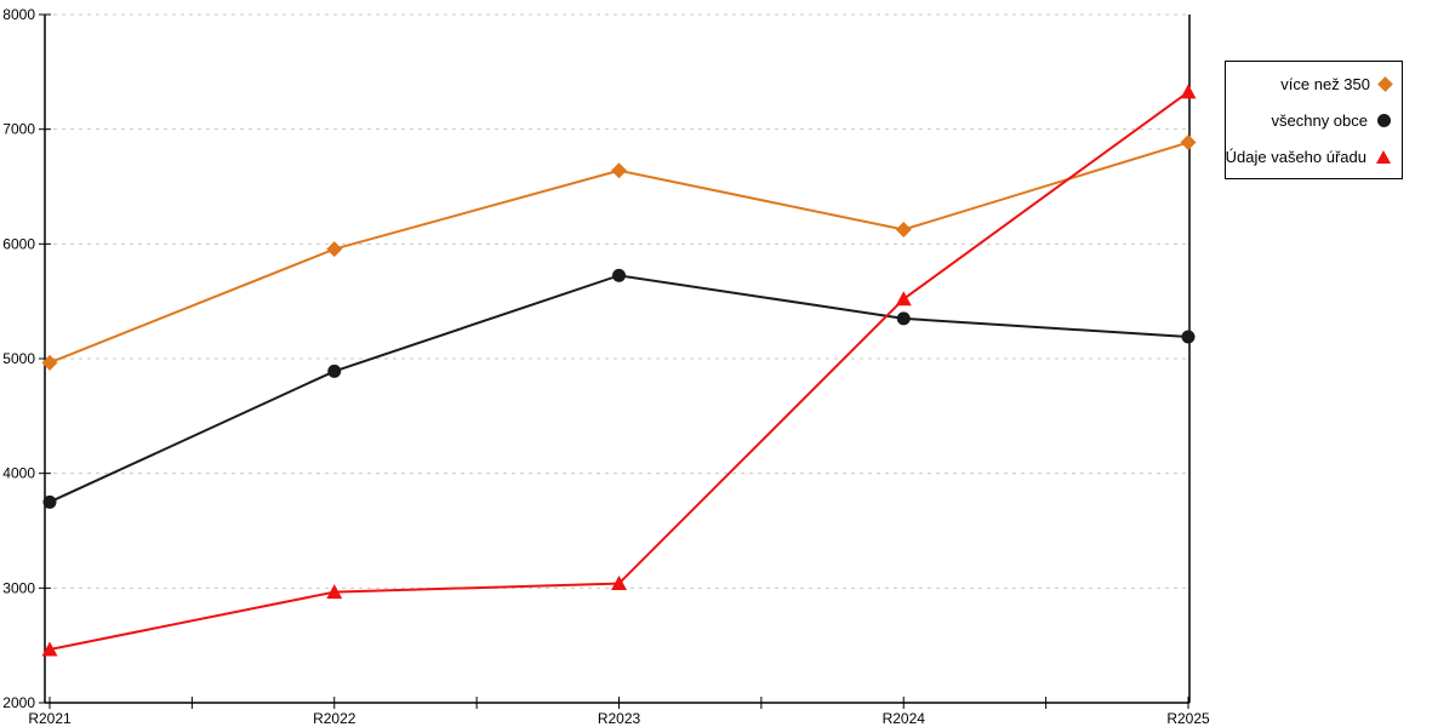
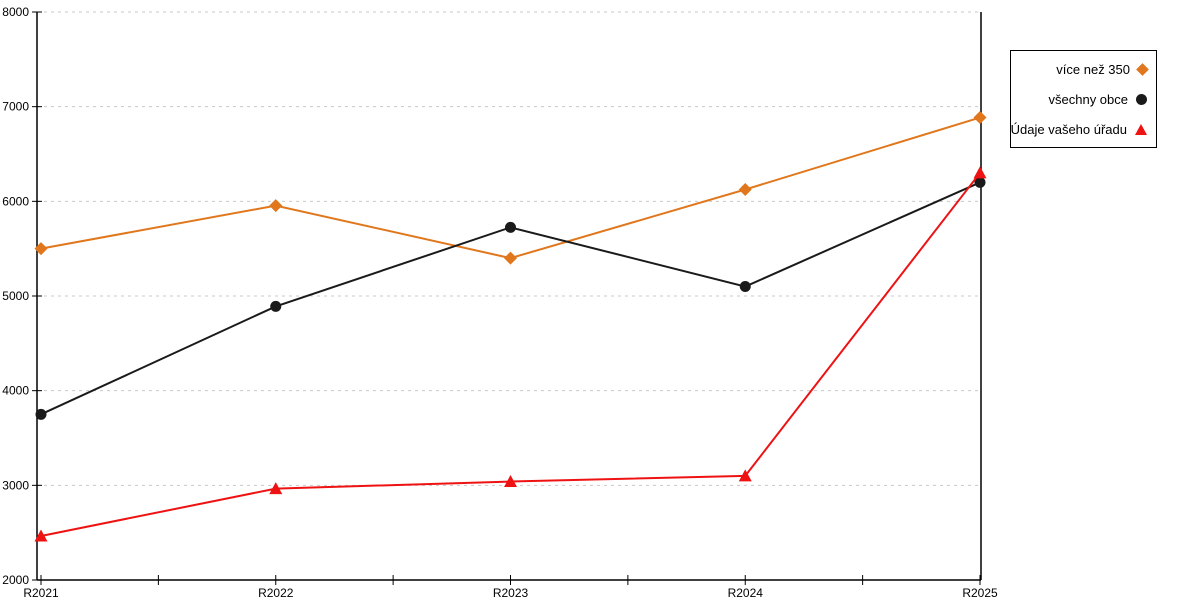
více než 350/R2021: 5000 -> 5500
více než 350/R2023: 6600 -> 5400
všechny obce/R2024: 5400 -> 5100
Údaje vašeho úřadu/R2024: 5500 -> 3100
všechny obce/R2025: 5200 -> 6200
Údaje vašeho úřadu/R2025: 7300 -> 6300
